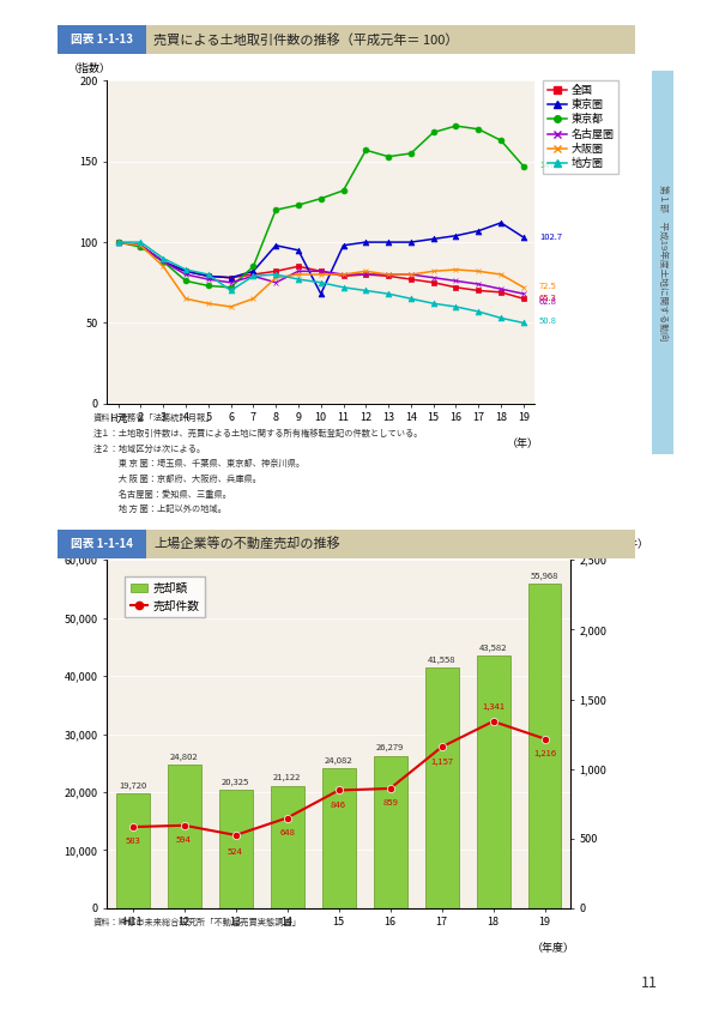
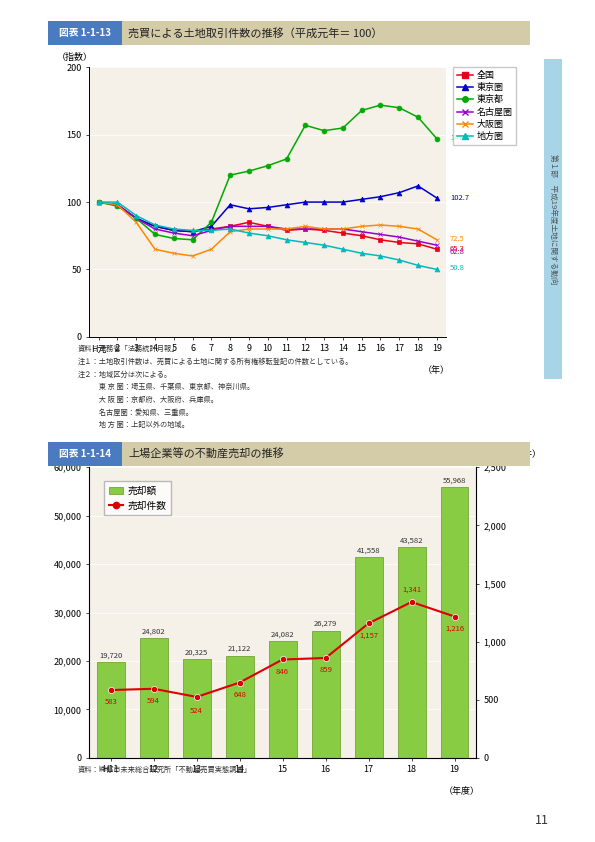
地方圏/6: 70 -> 79
名古屋圏/8: 75 -> 82
東京圏/10: 68 -> 96
